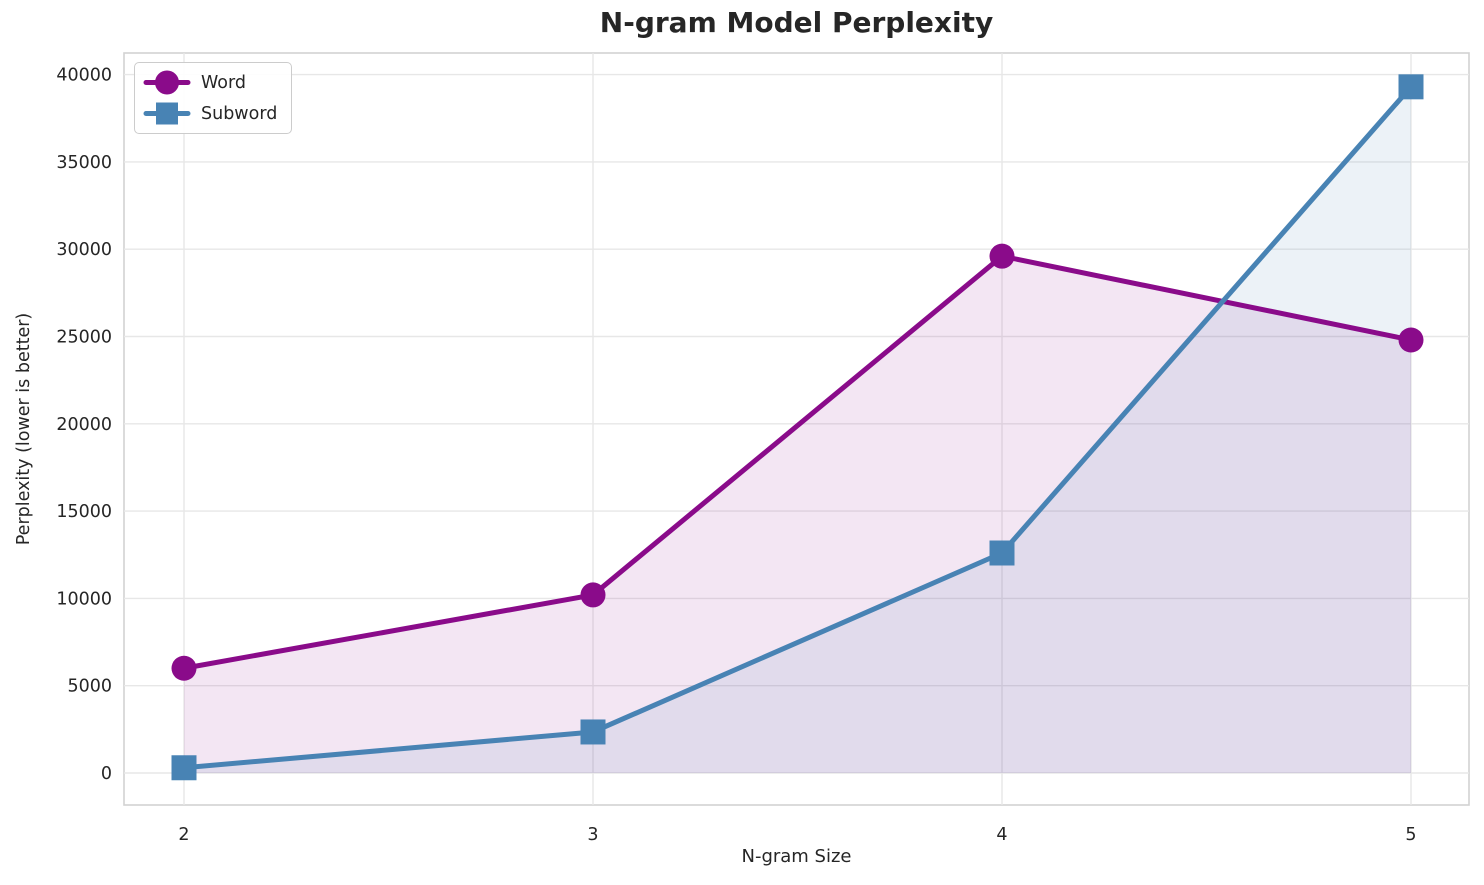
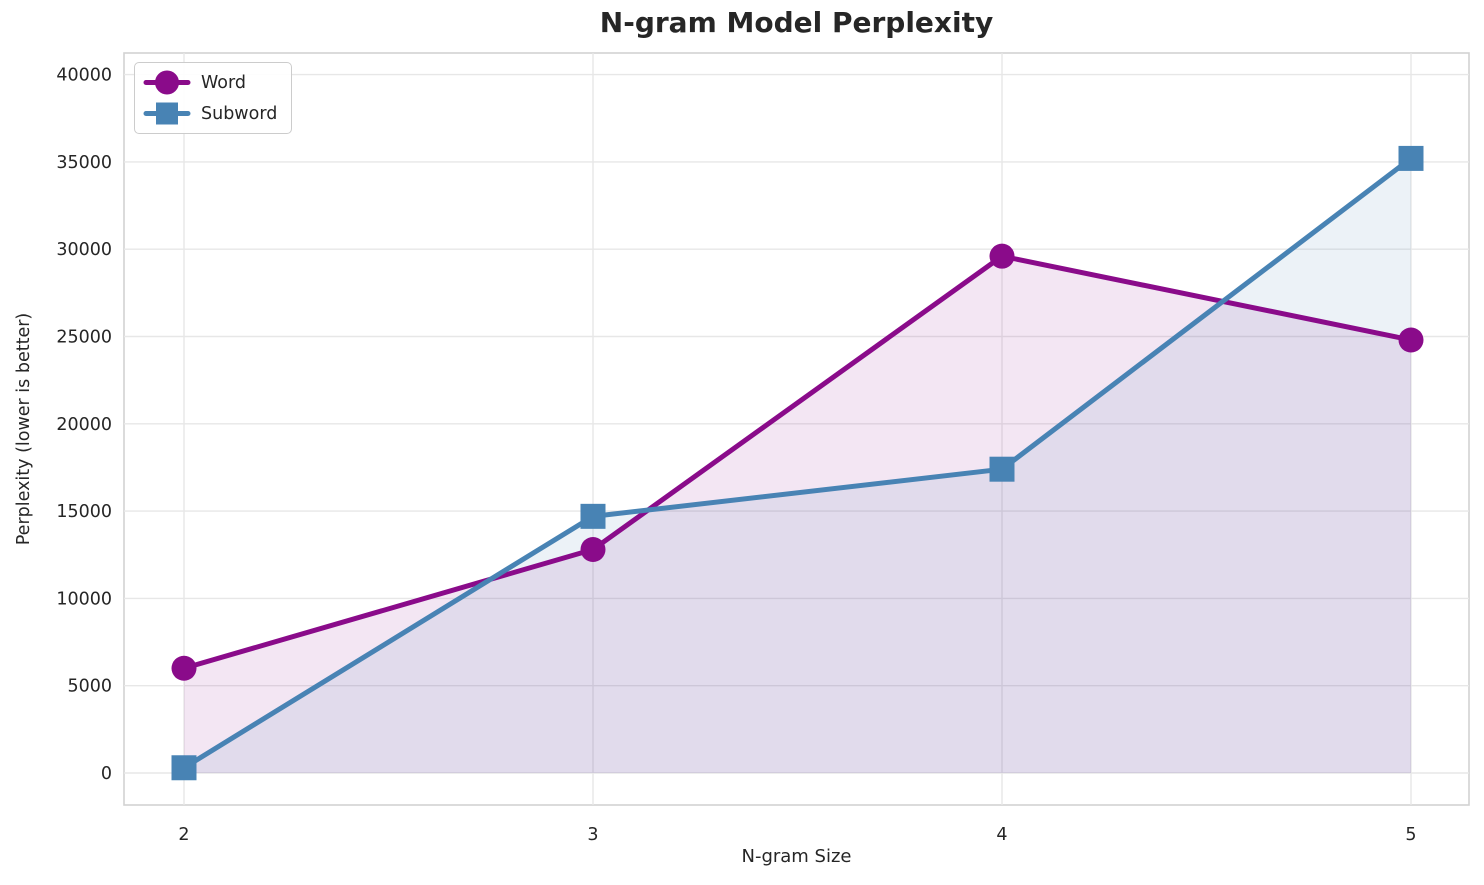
Word/3: 10200 -> 12800
Subword/3: 2400 -> 14700
Subword/4: 12600 -> 17400
Subword/5: 39300 -> 35200
